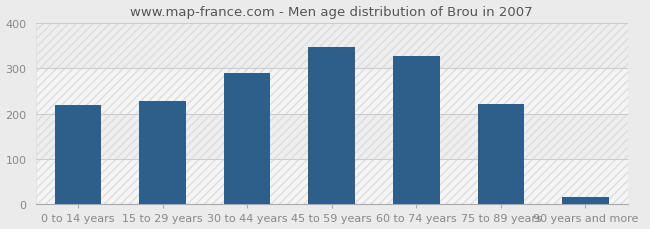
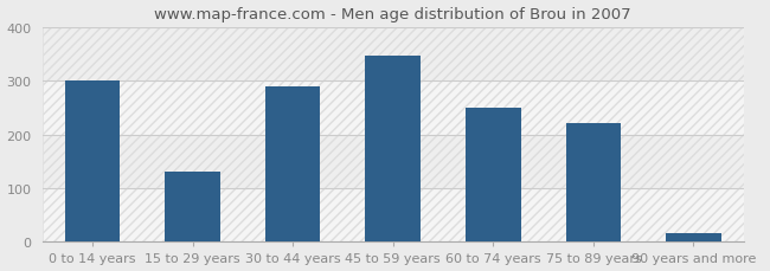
0 to 14 years: 218 -> 300
15 to 29 years: 228 -> 130
60 to 74 years: 327 -> 250
